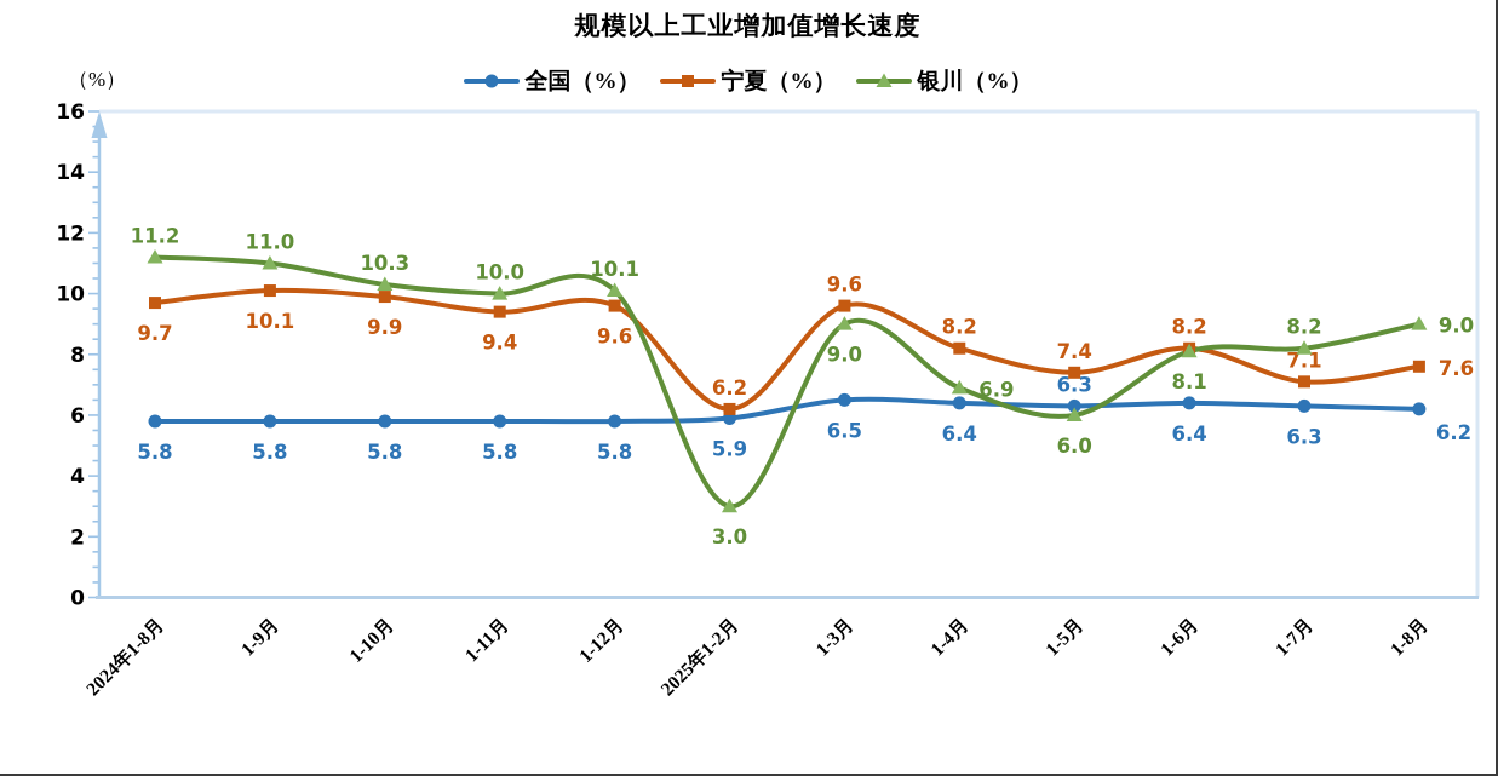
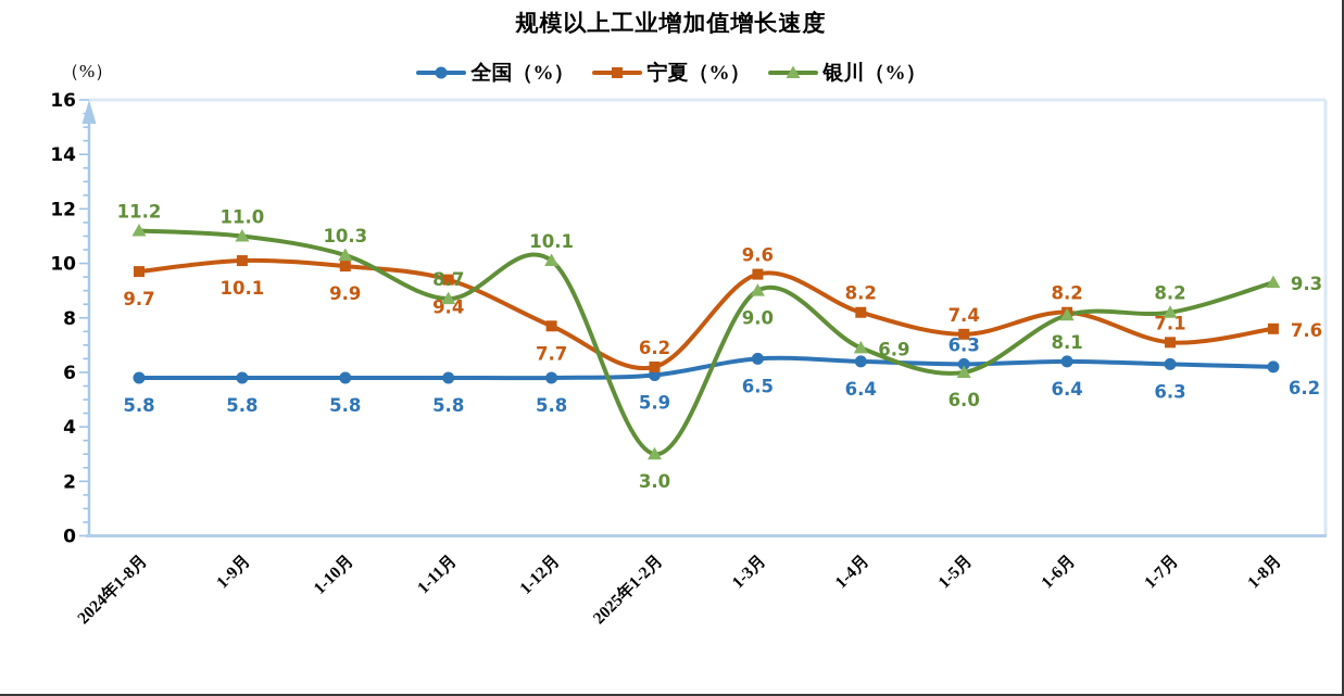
银川（%）/1-11月: 10.0 -> 8.7
宁夏（%）/1-12月: 9.6 -> 7.7
银川（%）/1-8月: 9.0 -> 9.3
